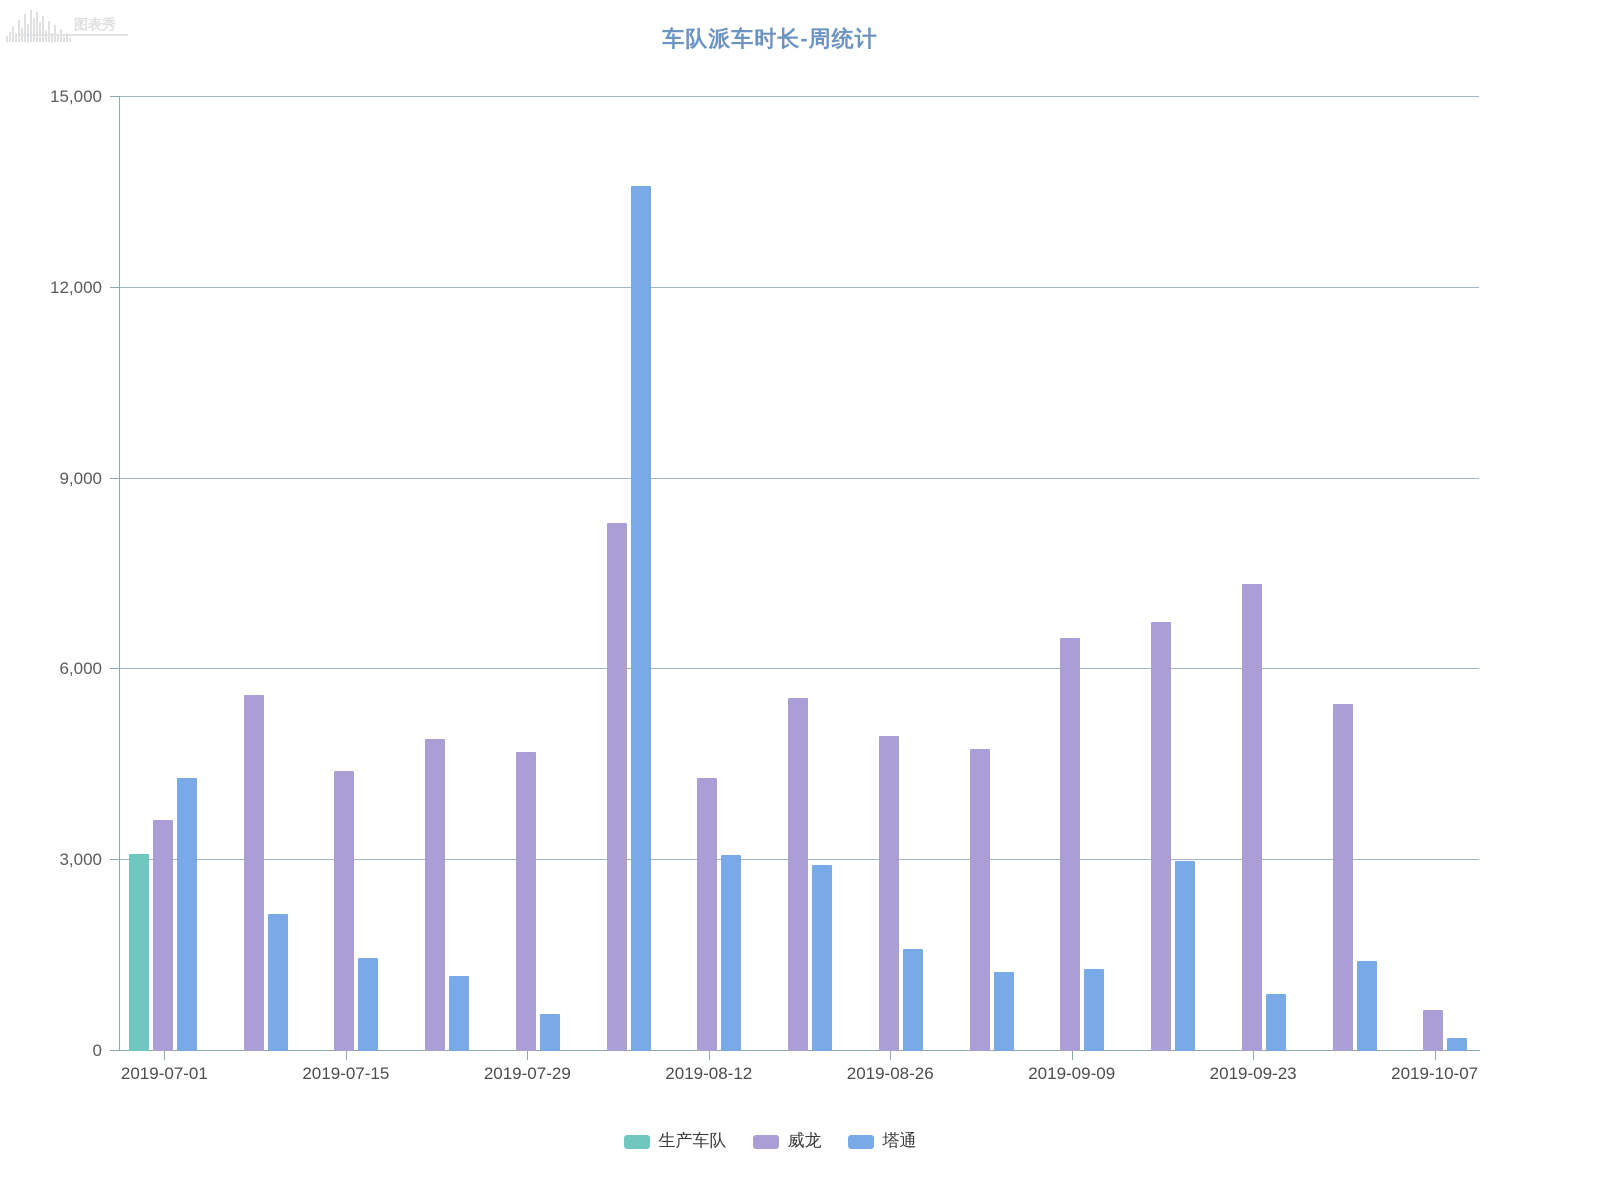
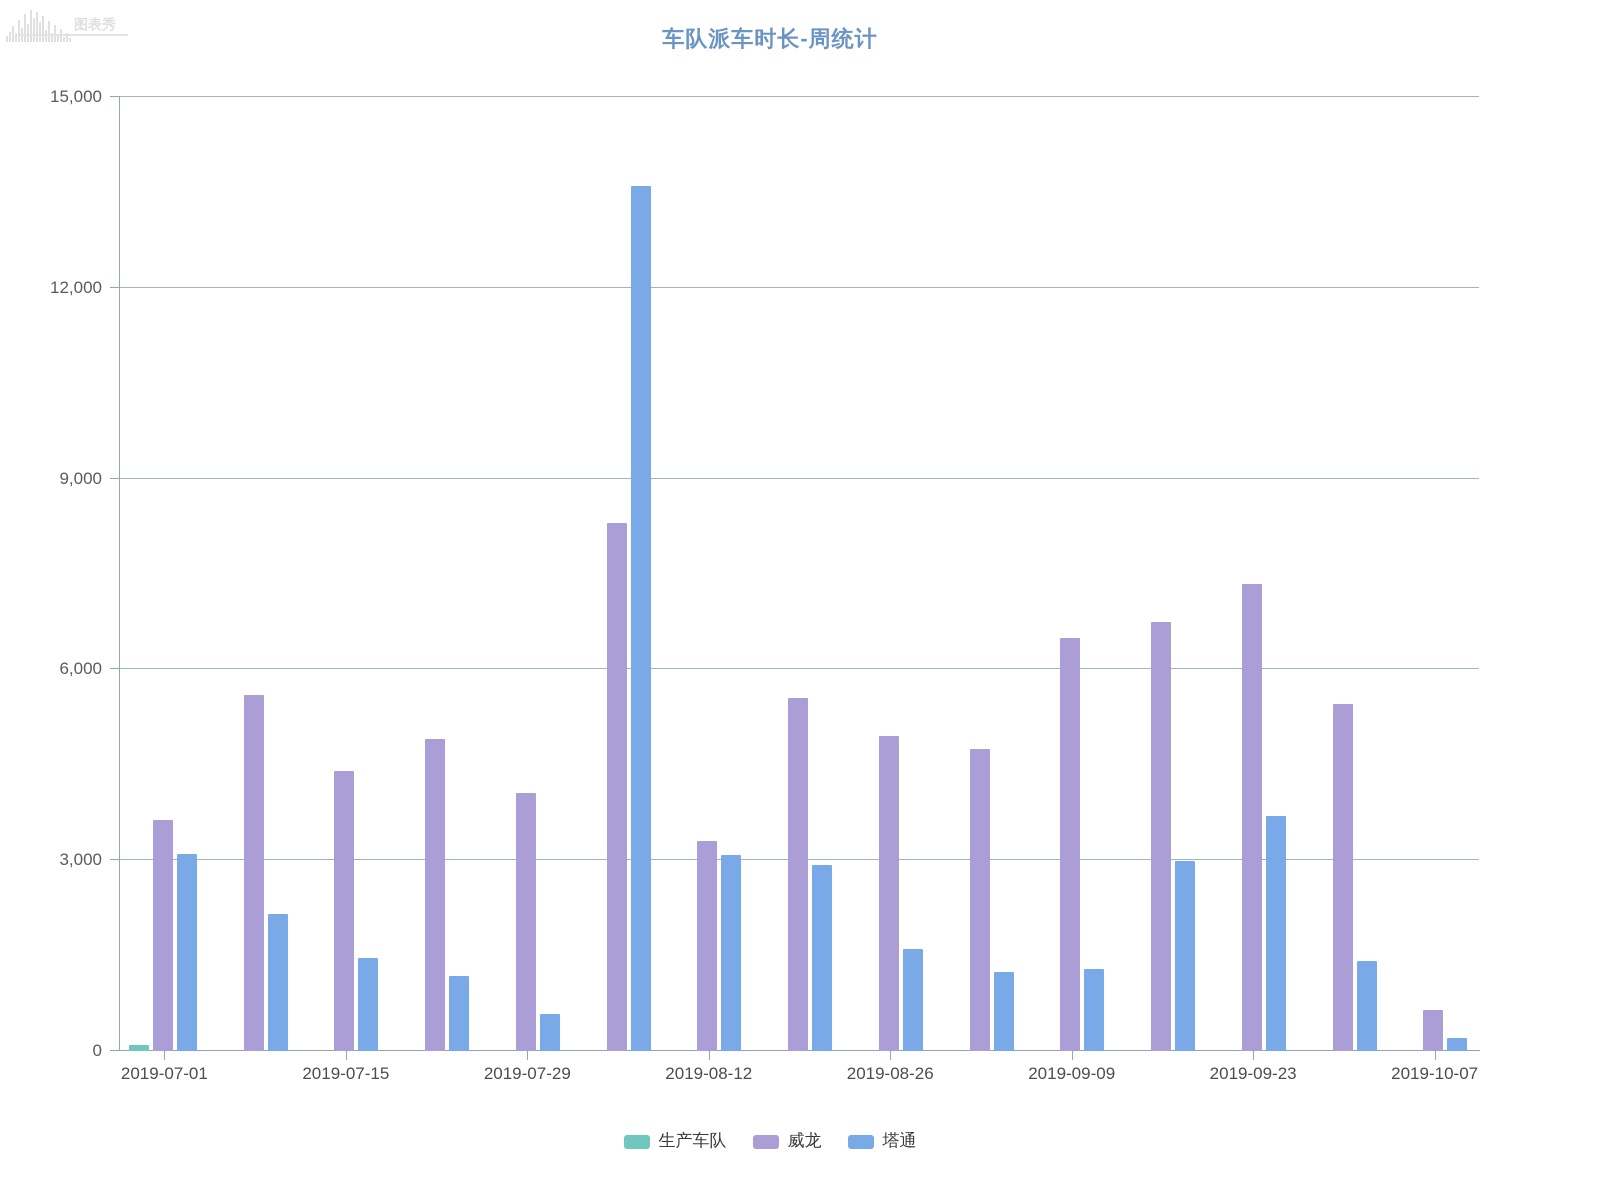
生产车队/2019-07-01: 3100 -> 100
塔通/2019-07-01: 4300 -> 3100
威龙/2019-07-29: 4700 -> 4000
威龙/2019-08-12: 4300 -> 3300
塔通/2019-09-23: 900 -> 3700
